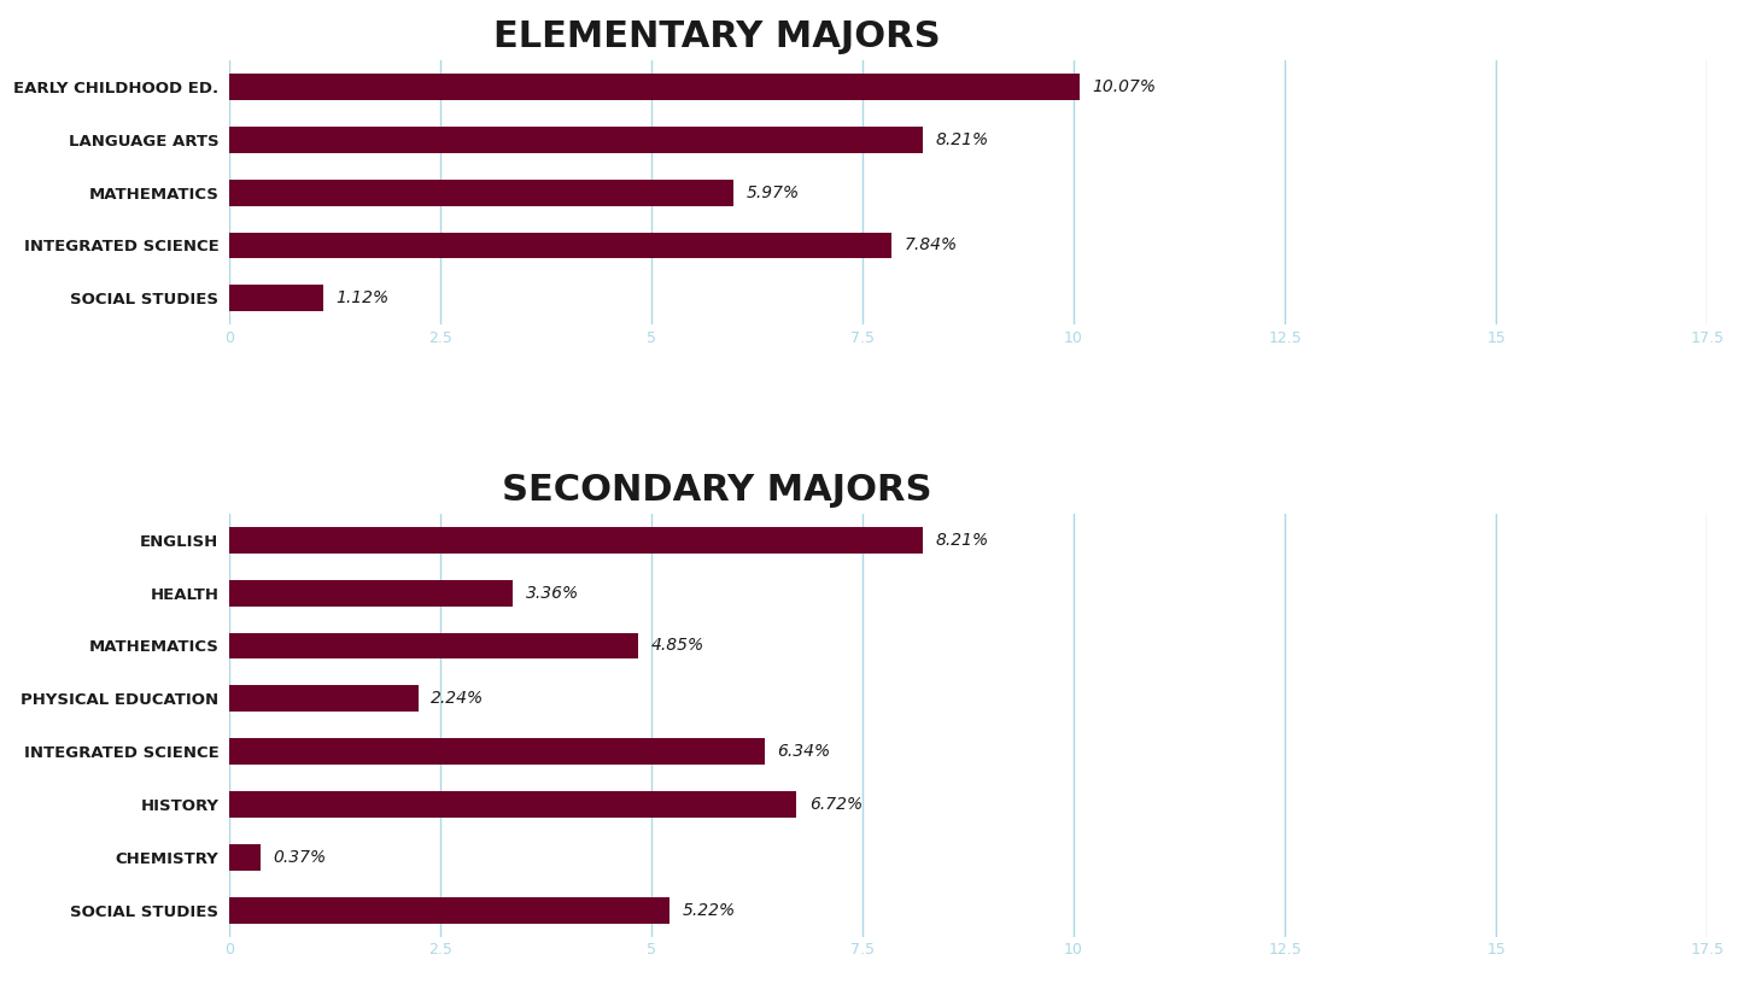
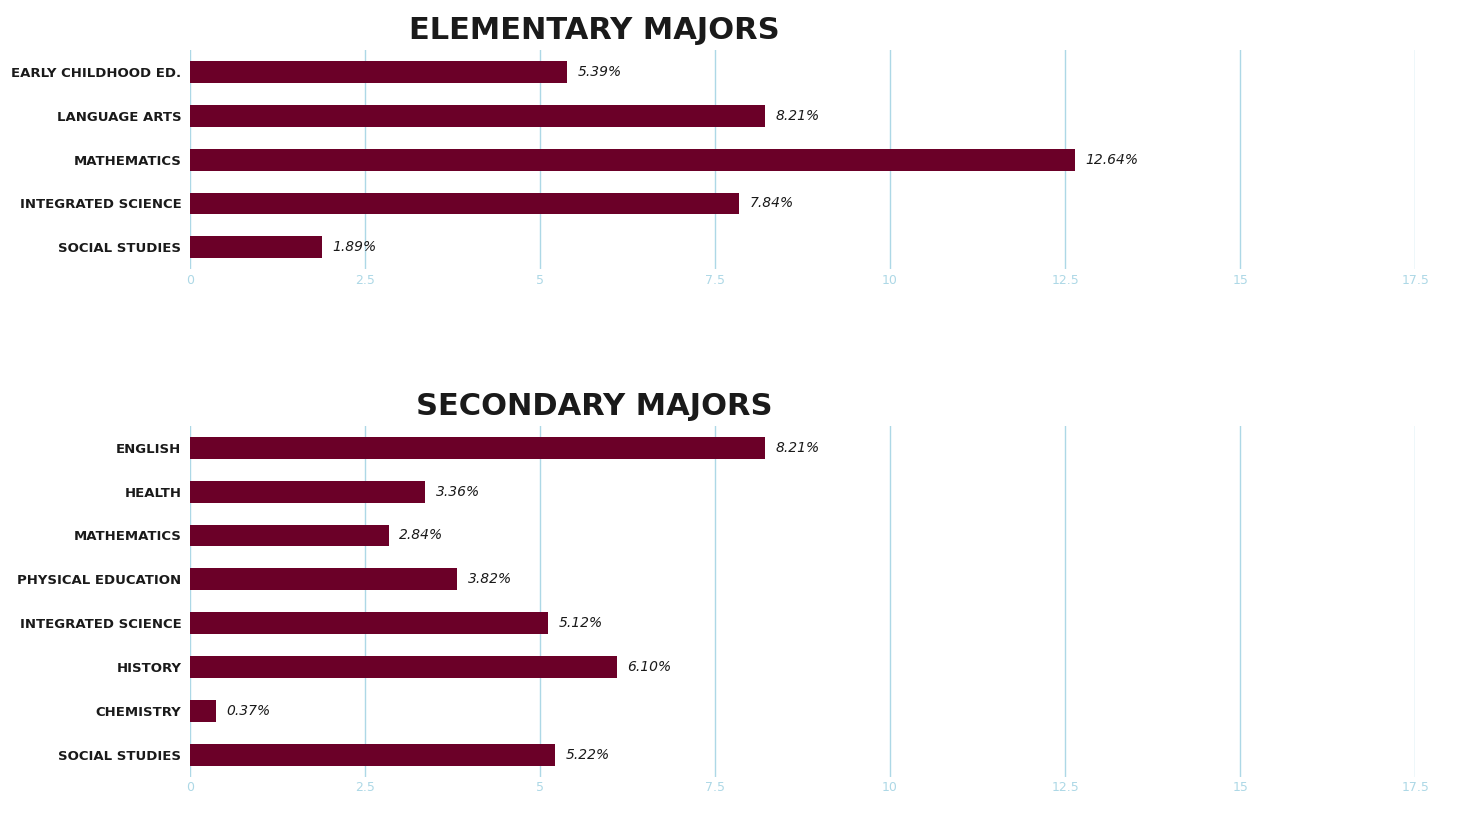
ELEMENTARY MAJORS/EARLY CHILDHOOD ED.: 10.07% -> 5.39%
ELEMENTARY MAJORS/MATHEMATICS: 5.97% -> 12.64%
ELEMENTARY MAJORS/SOCIAL STUDIES: 1.12% -> 1.89%
SECONDARY MAJORS/MATHEMATICS: 4.85% -> 2.84%
SECONDARY MAJORS/PHYSICAL EDUCATION: 2.24% -> 3.82%
SECONDARY MAJORS/INTEGRATED SCIENCE: 6.34% -> 5.12%
SECONDARY MAJORS/HISTORY: 6.72% -> 6.10%
